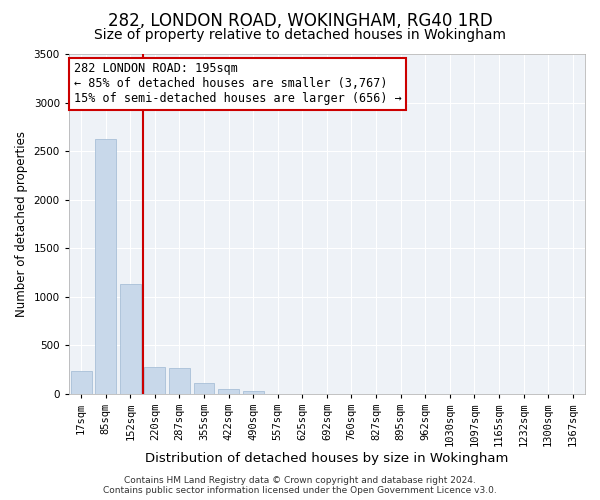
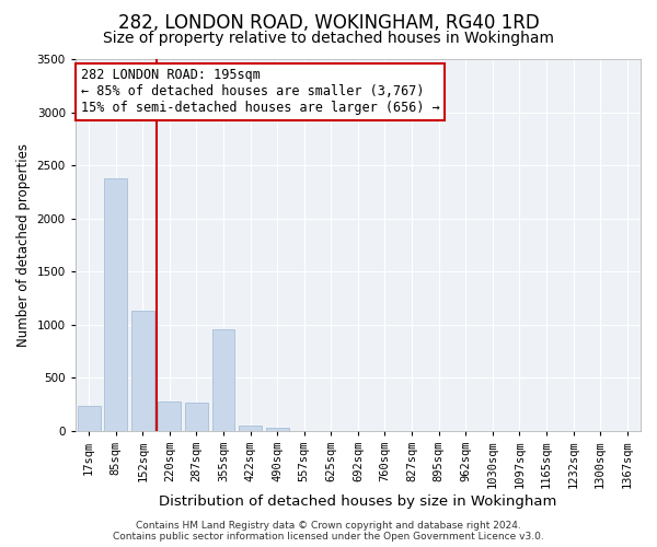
85sqm: 2620 -> 2380
355sqm: 100 -> 960
